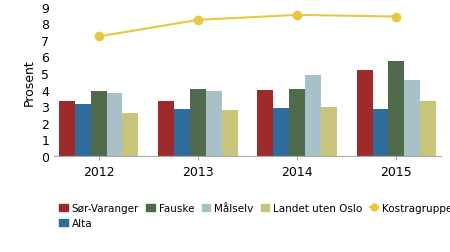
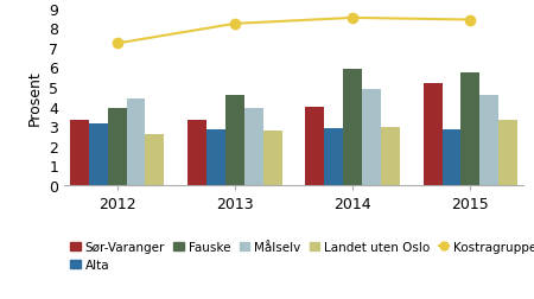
Målselv/2012: 3.8 -> 4.4
Fauske/2013: 4.0 -> 4.6
Fauske/2014: 4.0 -> 5.9
